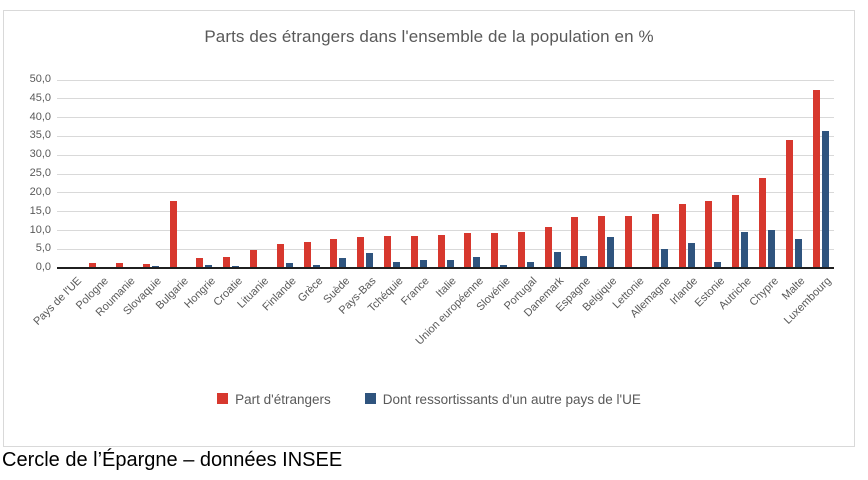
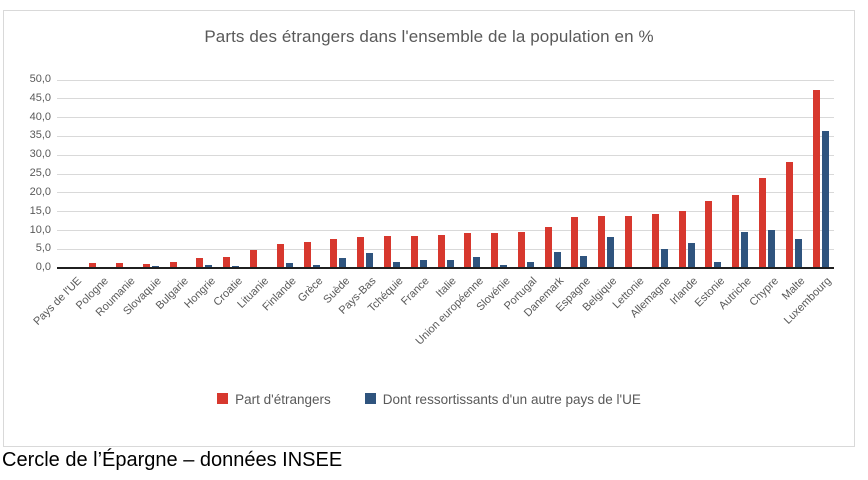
Part d'étrangers/Bulgarie: 18 -> 2
Part d'étrangers/Irlande: 17 -> 15
Part d'étrangers/Malte: 34 -> 28
